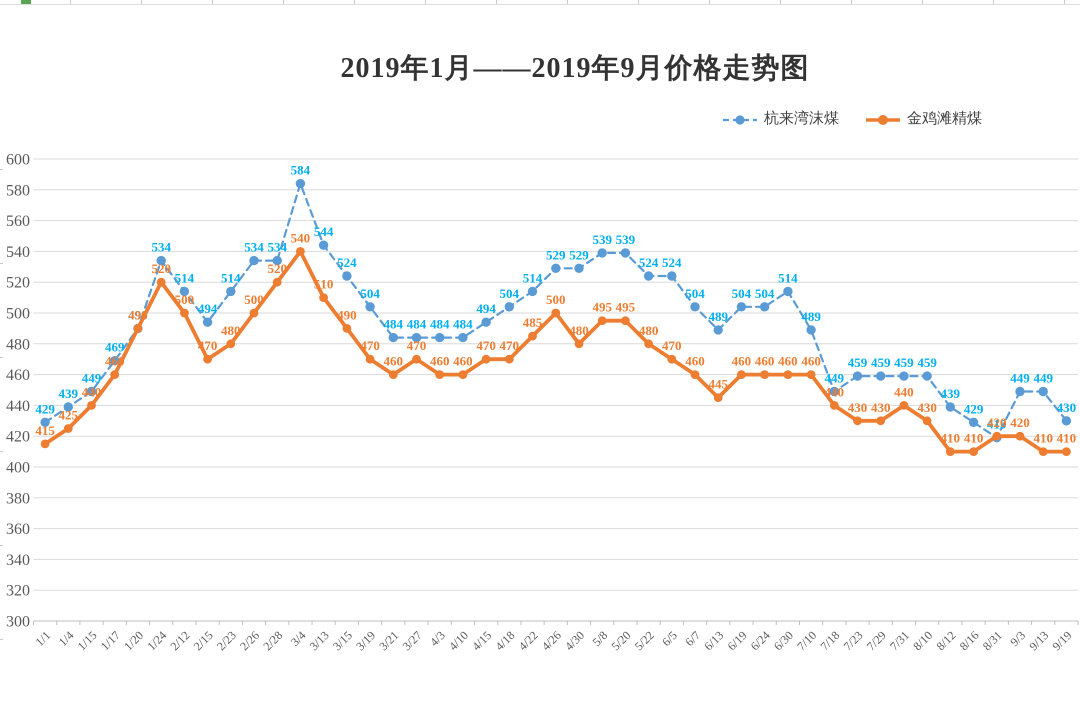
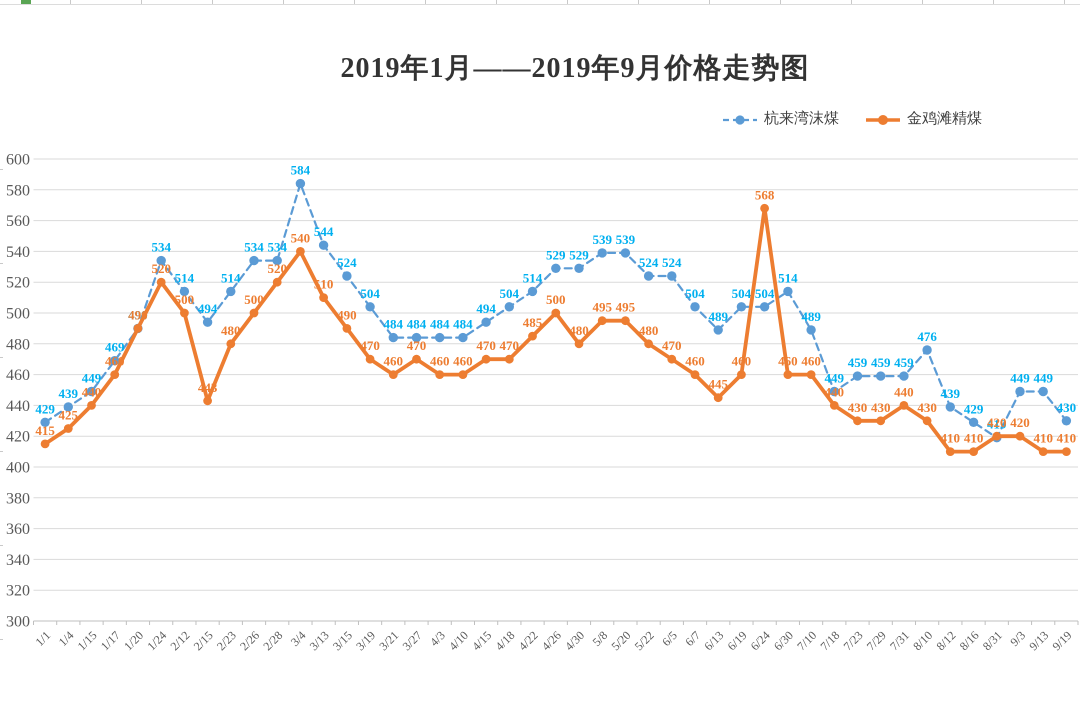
金鸡滩精煤/2/15: 470 -> 443
金鸡滩精煤/6/24: 460 -> 568
杭来湾沫煤/8/10: 459 -> 476
